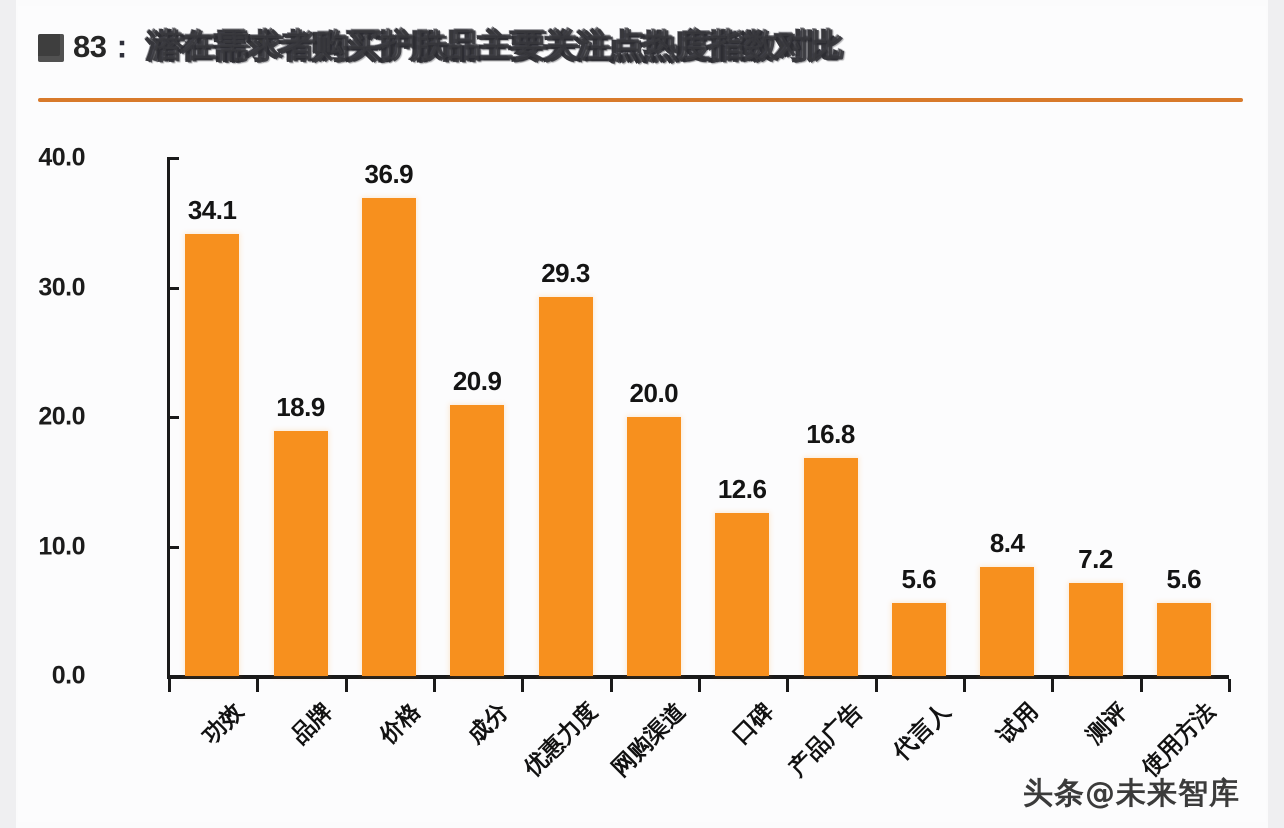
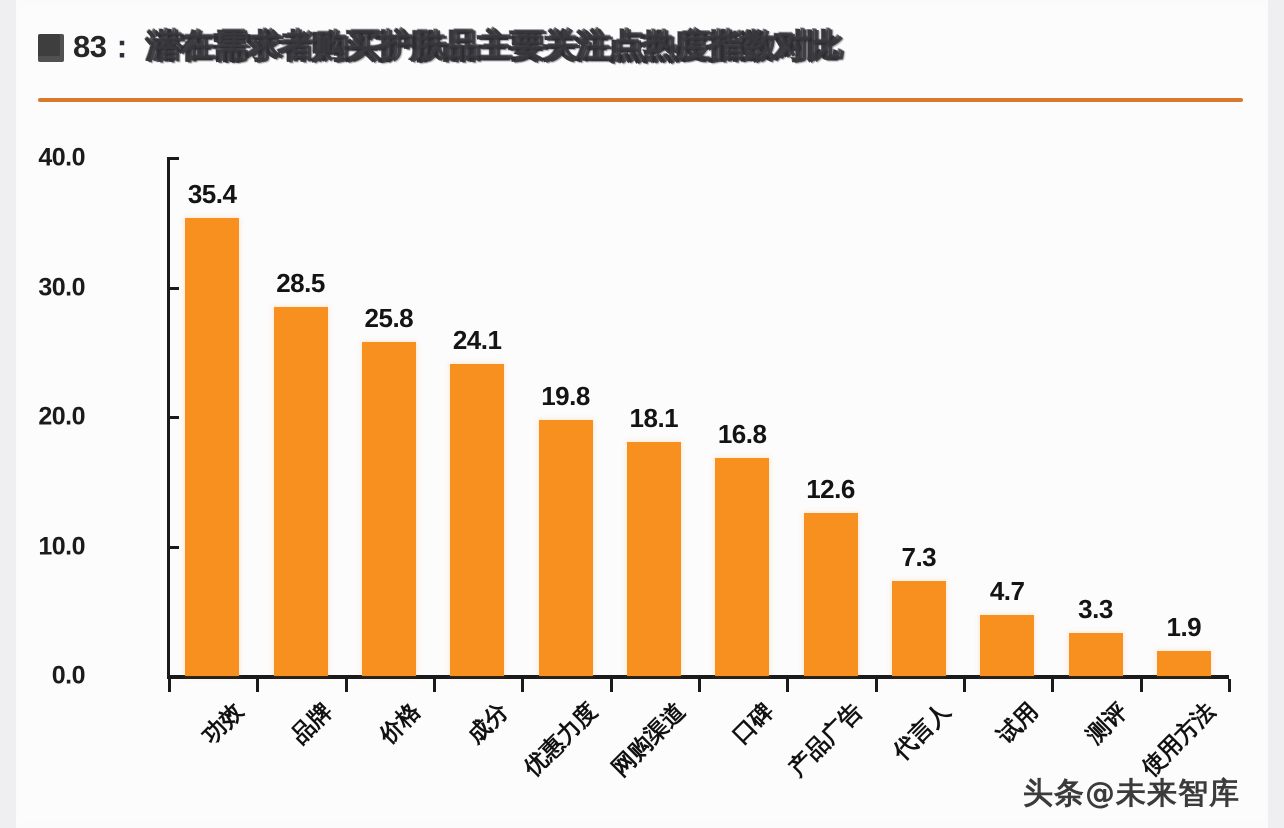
功效: 34.1 -> 35.4
品牌: 18.9 -> 28.5
价格: 36.9 -> 25.8
成分: 20.9 -> 24.1
优惠力度: 29.3 -> 19.8
网购渠道: 20.0 -> 18.1
口碑: 12.6 -> 16.8
产品广告: 16.8 -> 12.6
代言人: 5.6 -> 7.3
试用: 8.4 -> 4.7
测评: 7.2 -> 3.3
使用方法: 5.6 -> 1.9
